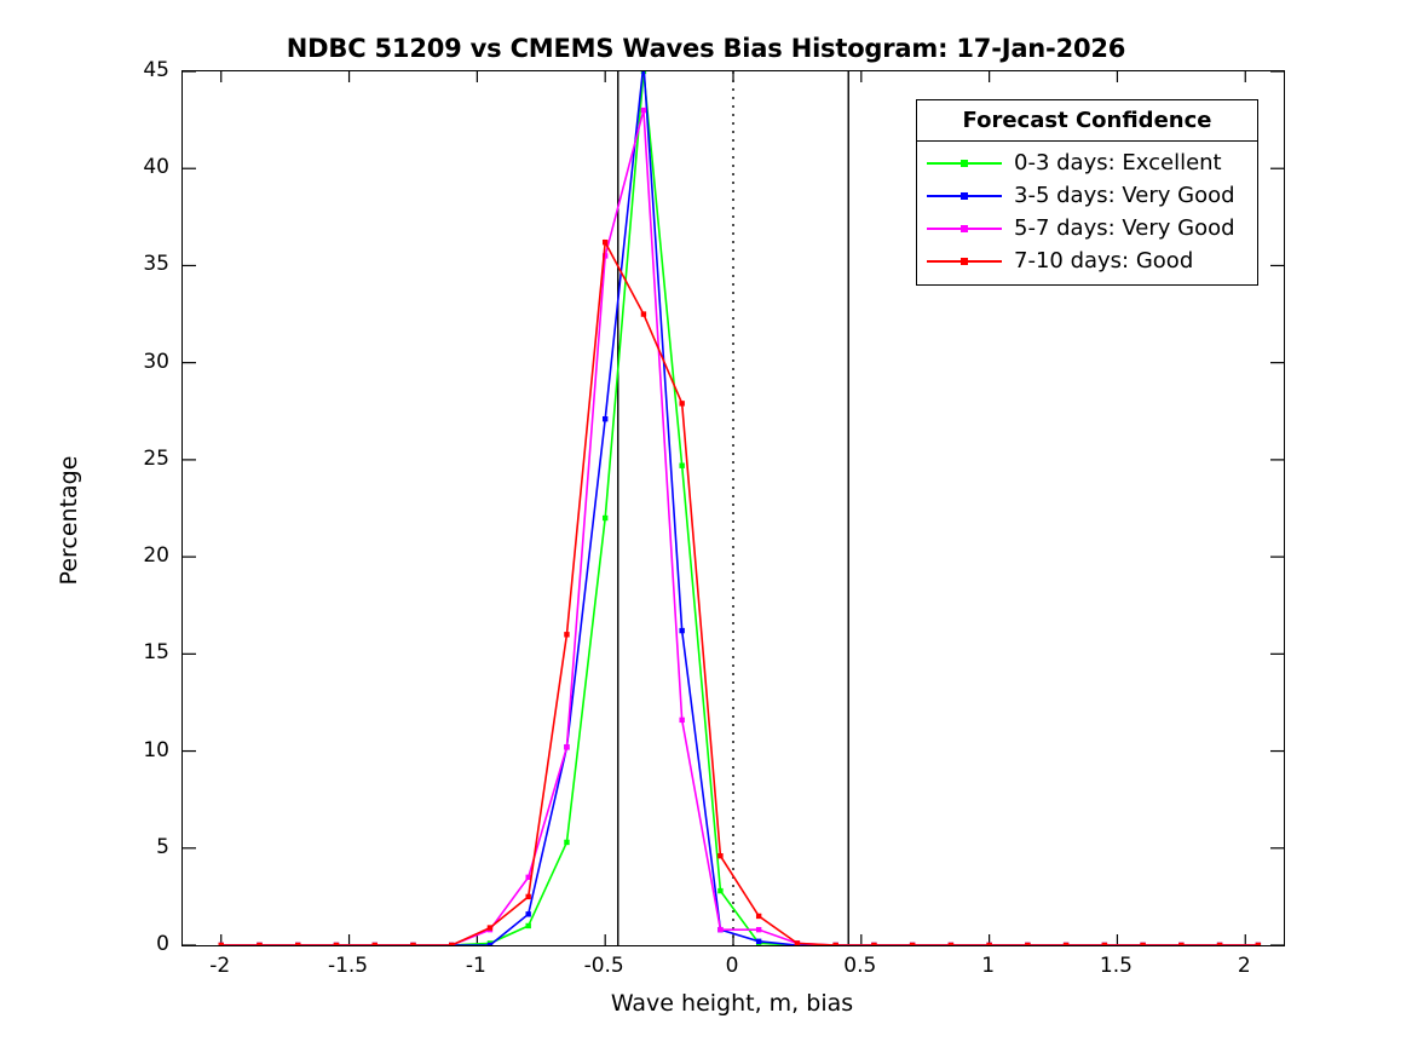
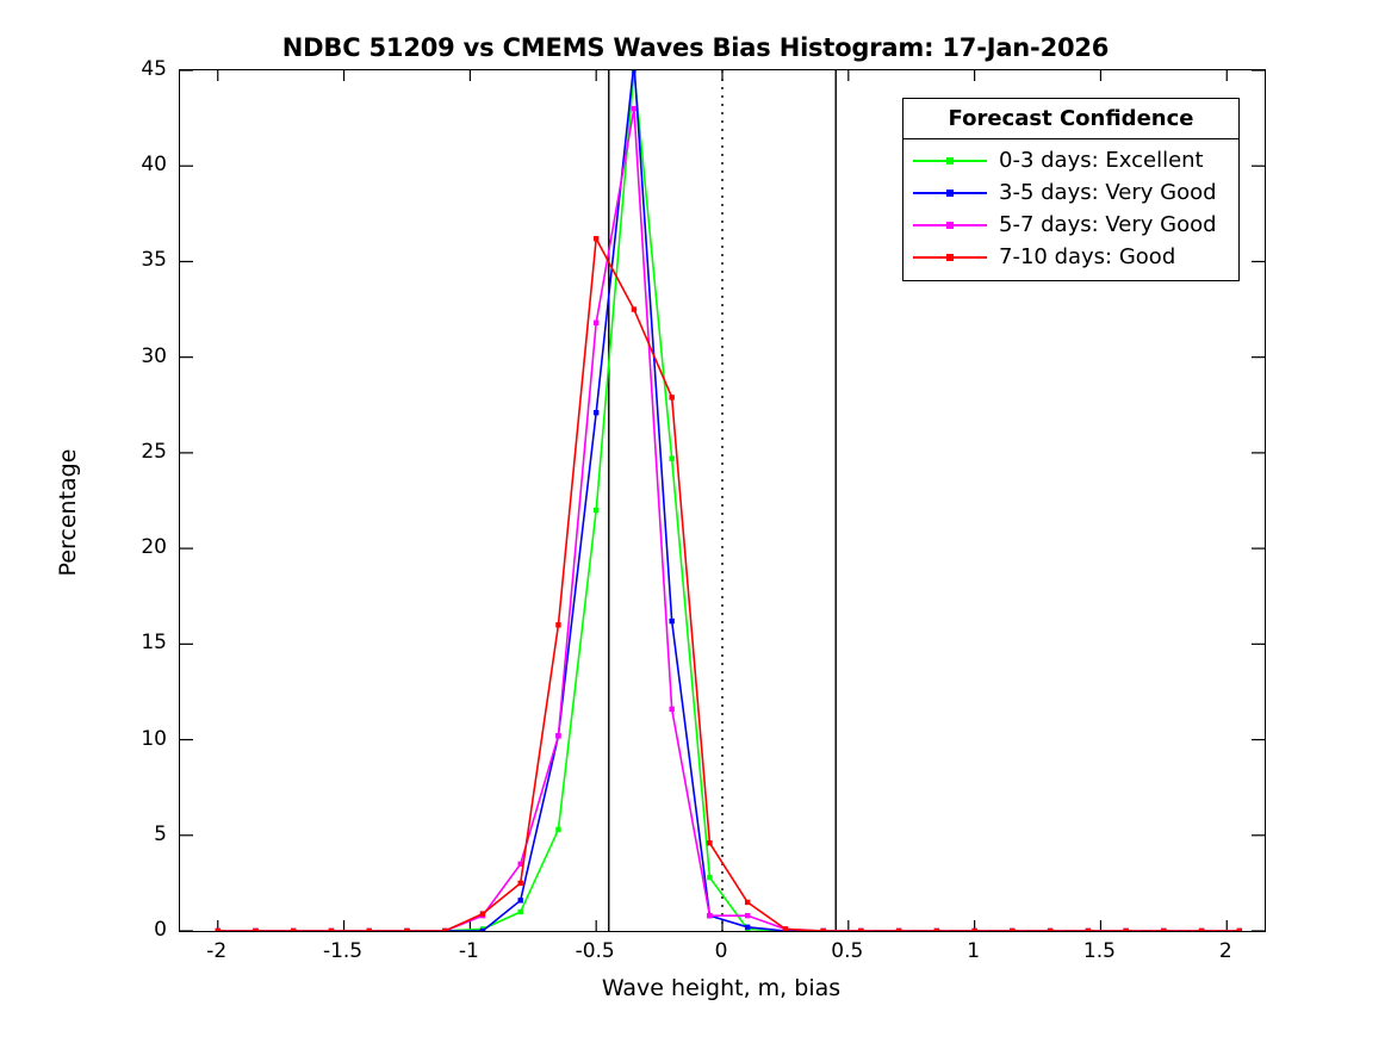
5-7 days: Very Good/-0.5: 35.5 -> 31.8
